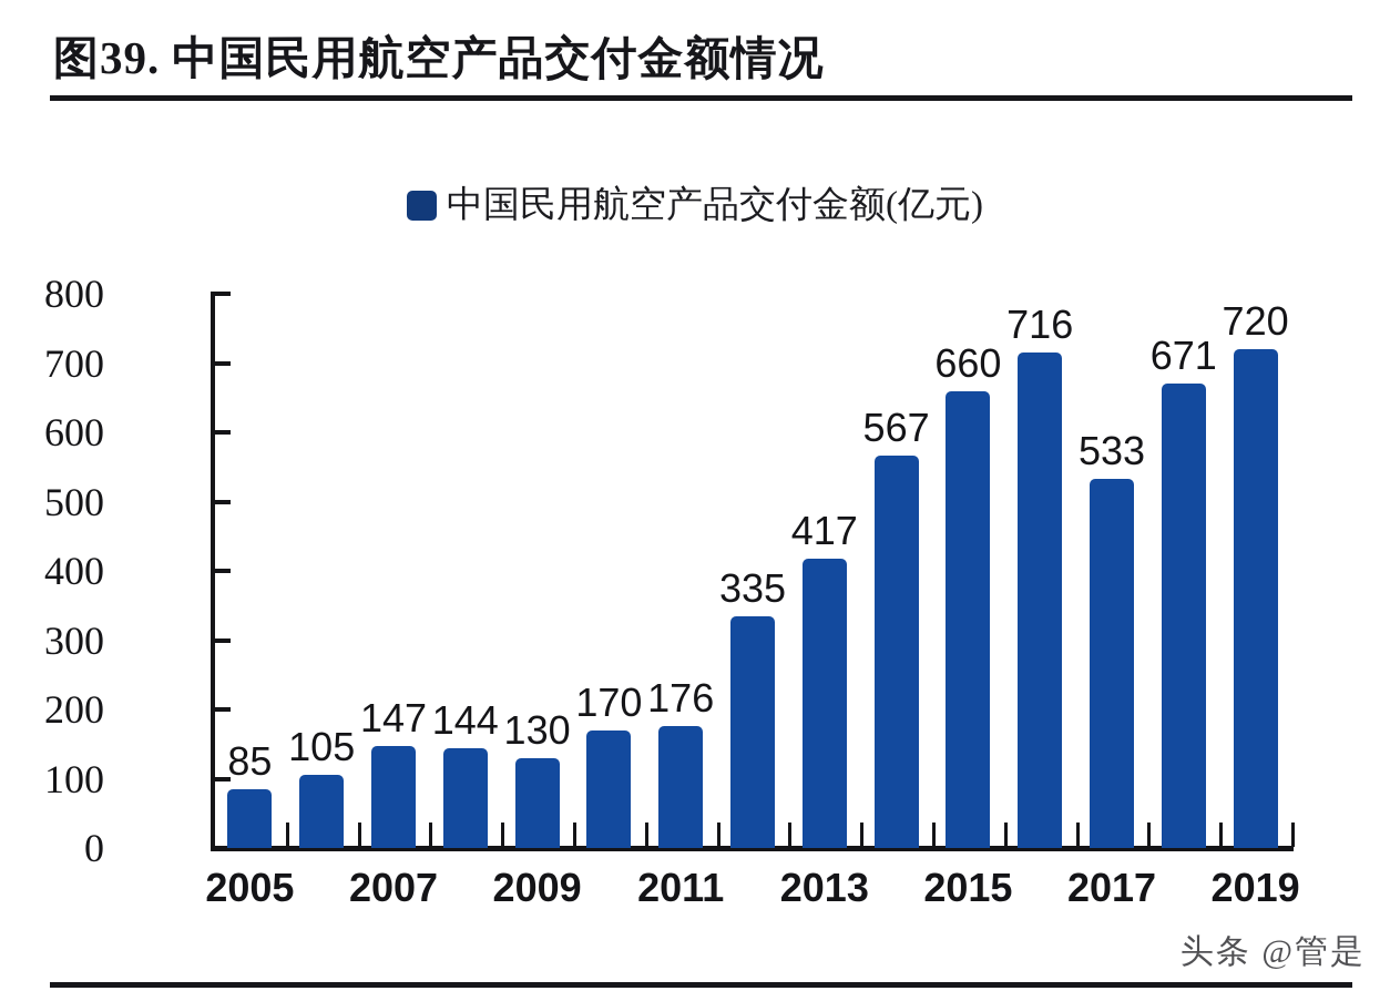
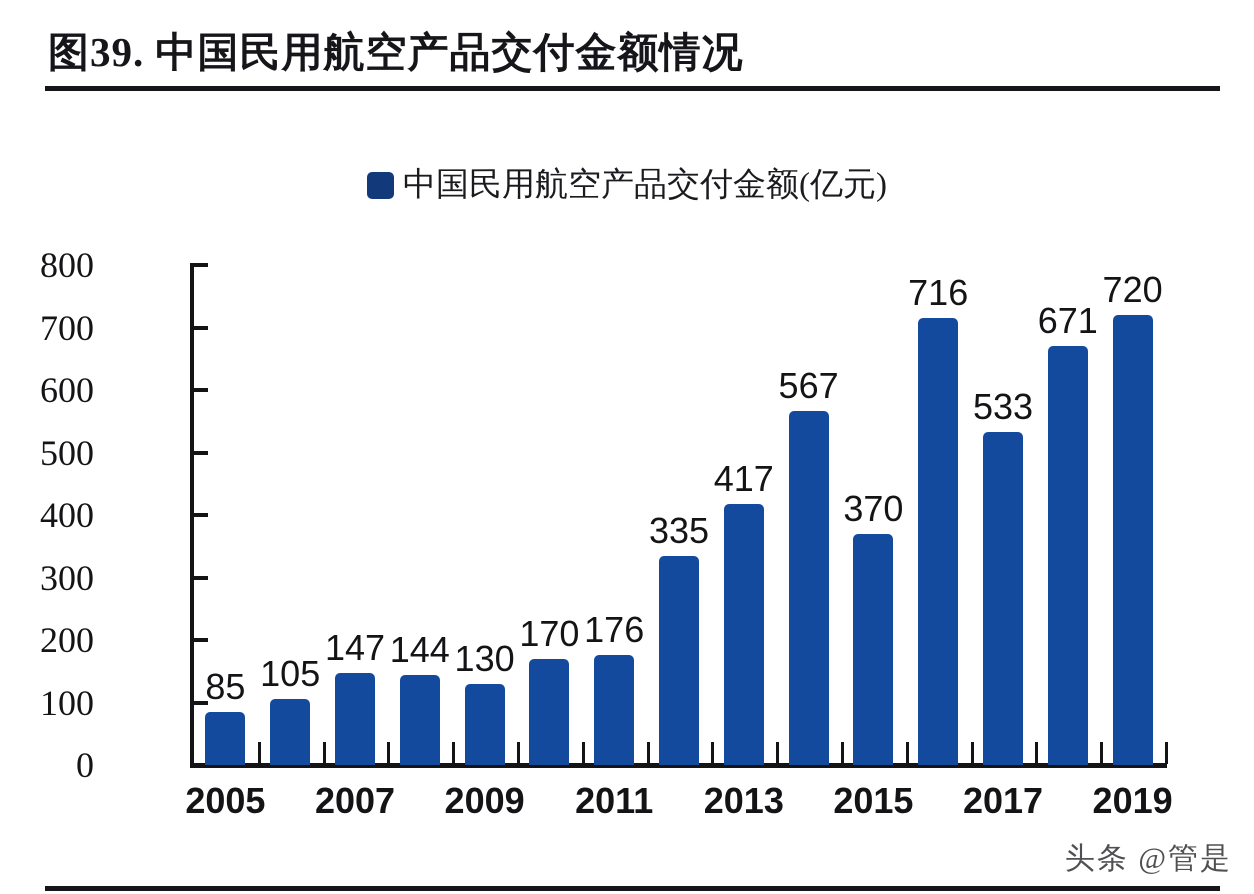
2015: 660 -> 370
